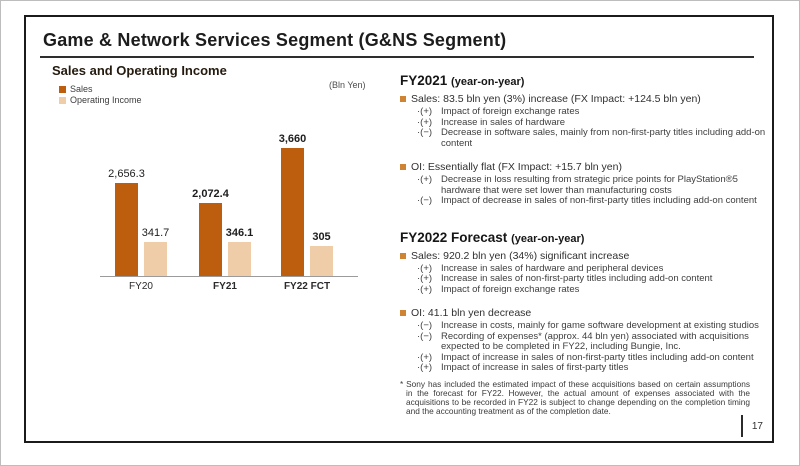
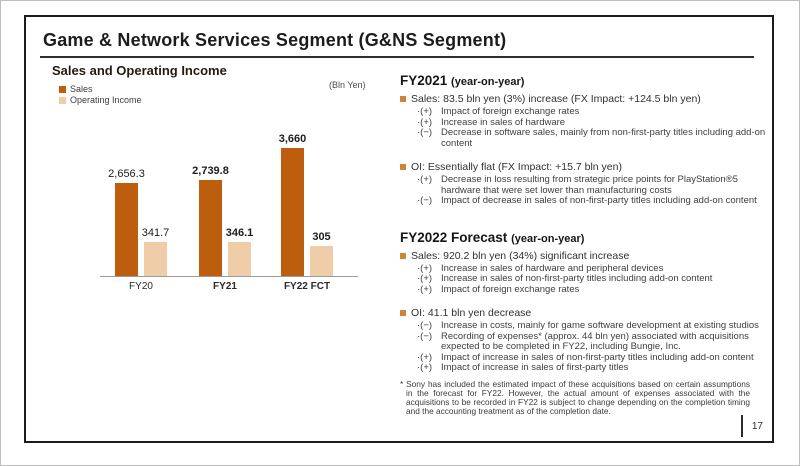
Sales/FY21: 2,072.4 -> 2,739.8
